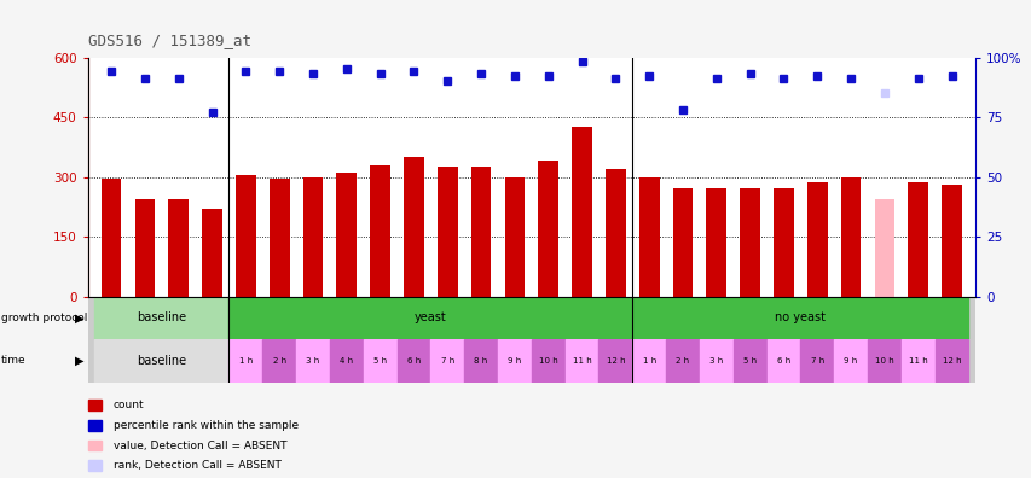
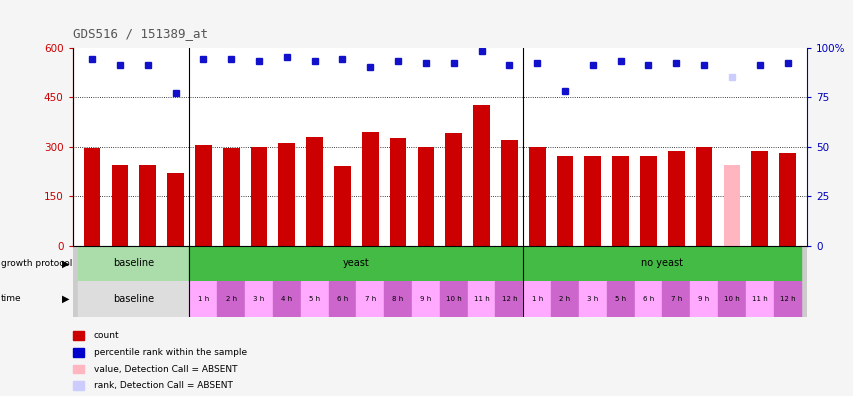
GSM8551: 350 -> 240
GSM8553: 325 -> 345
